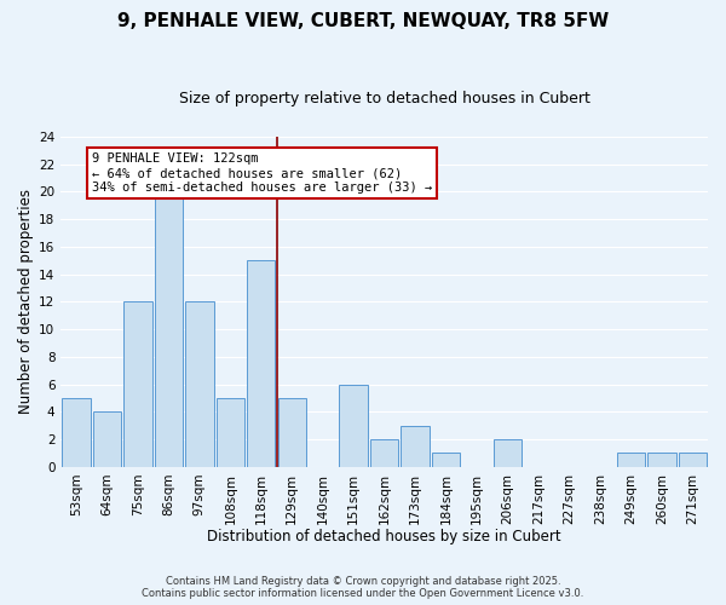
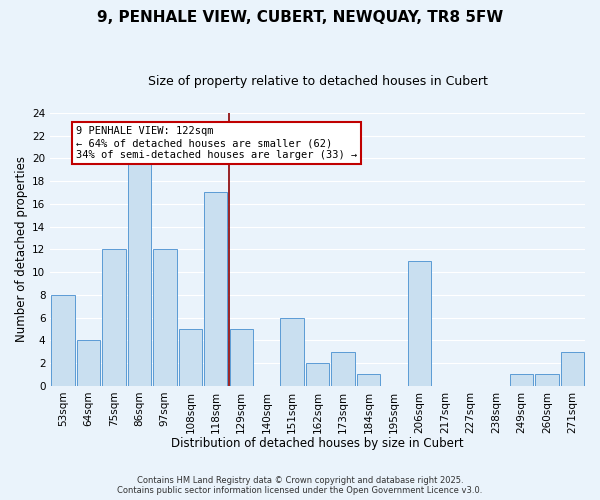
53sqm: 5 -> 8
118sqm: 15 -> 17
206sqm: 2 -> 11
271sqm: 1 -> 3
